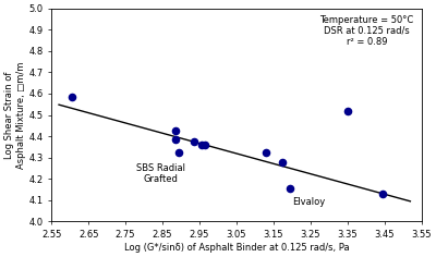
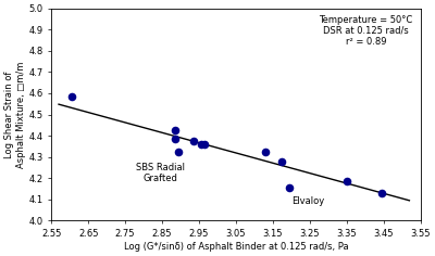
3.35: 4.52 -> 4.18
